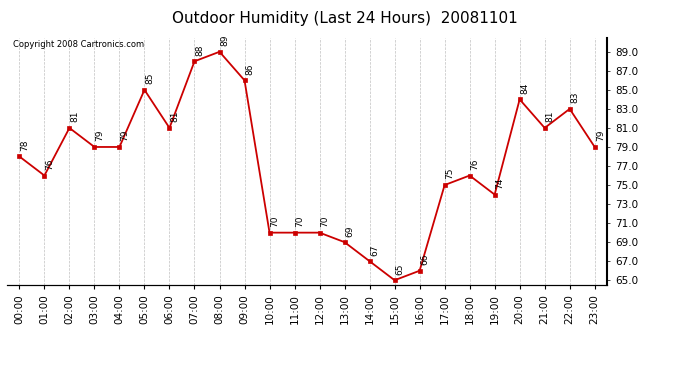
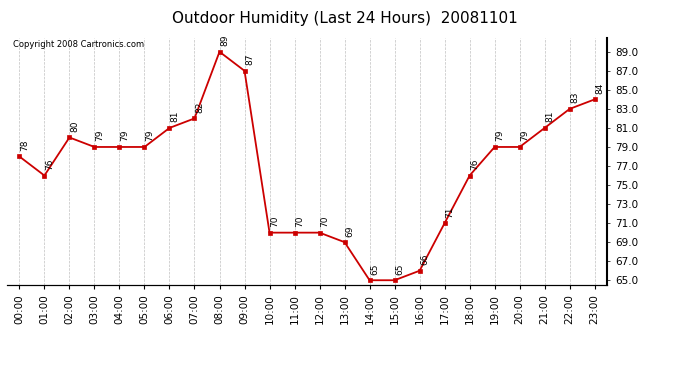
02:00: 81 -> 80
05:00: 85 -> 79
07:00: 88 -> 82
09:00: 86 -> 87
14:00: 67 -> 65
17:00: 75 -> 71
19:00: 74 -> 79
20:00: 84 -> 79
23:00: 79 -> 84
